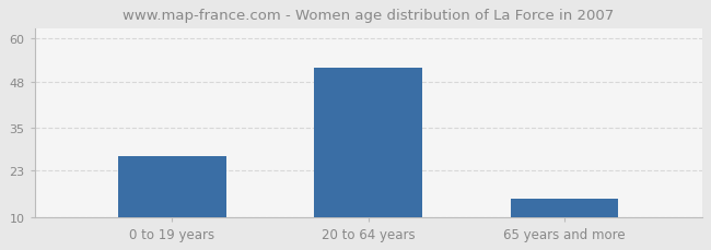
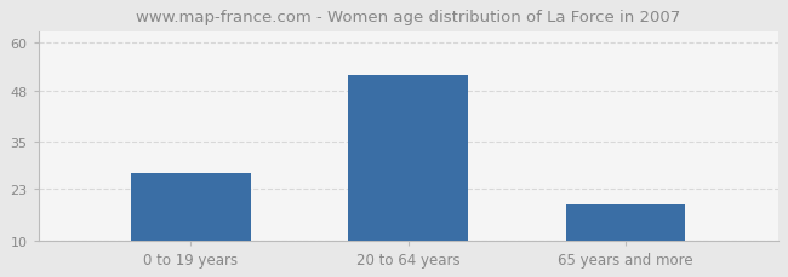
65 years and more: 15 -> 19
